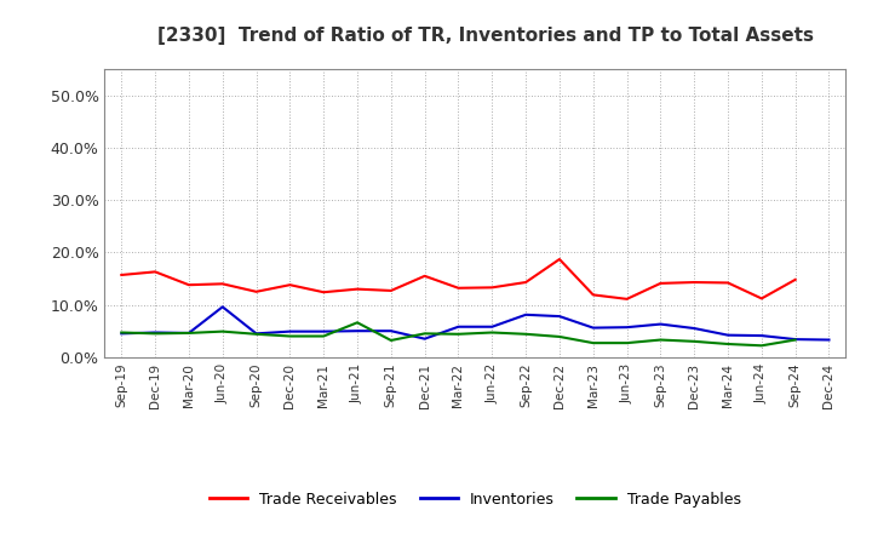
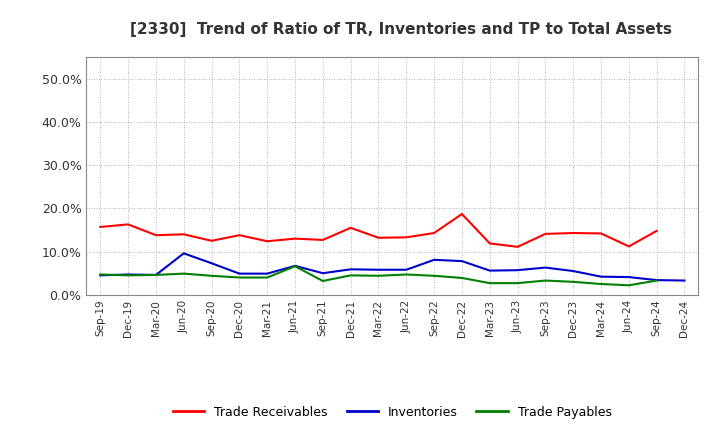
Inventories/Sep-20: 4.5% -> 7.3%
Inventories/Jun-21: 5.0% -> 6.7%
Inventories/Dec-21: 3.5% -> 5.9%
